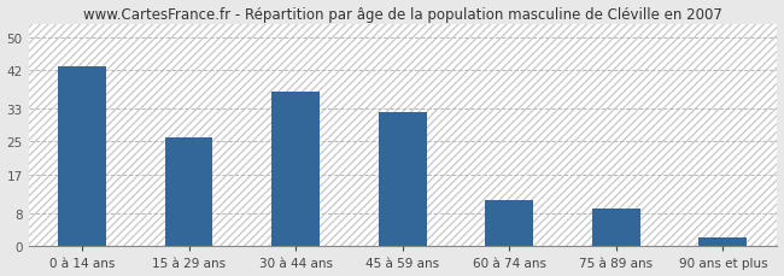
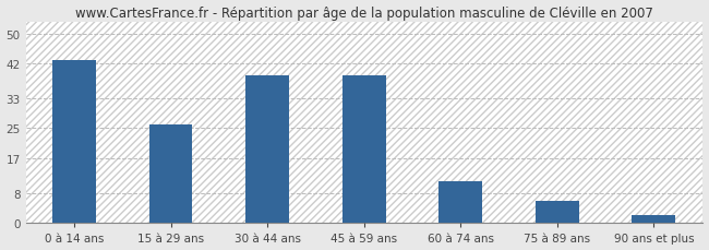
30 à 44 ans: 37 -> 39
45 à 59 ans: 32 -> 39
75 à 89 ans: 9 -> 6
